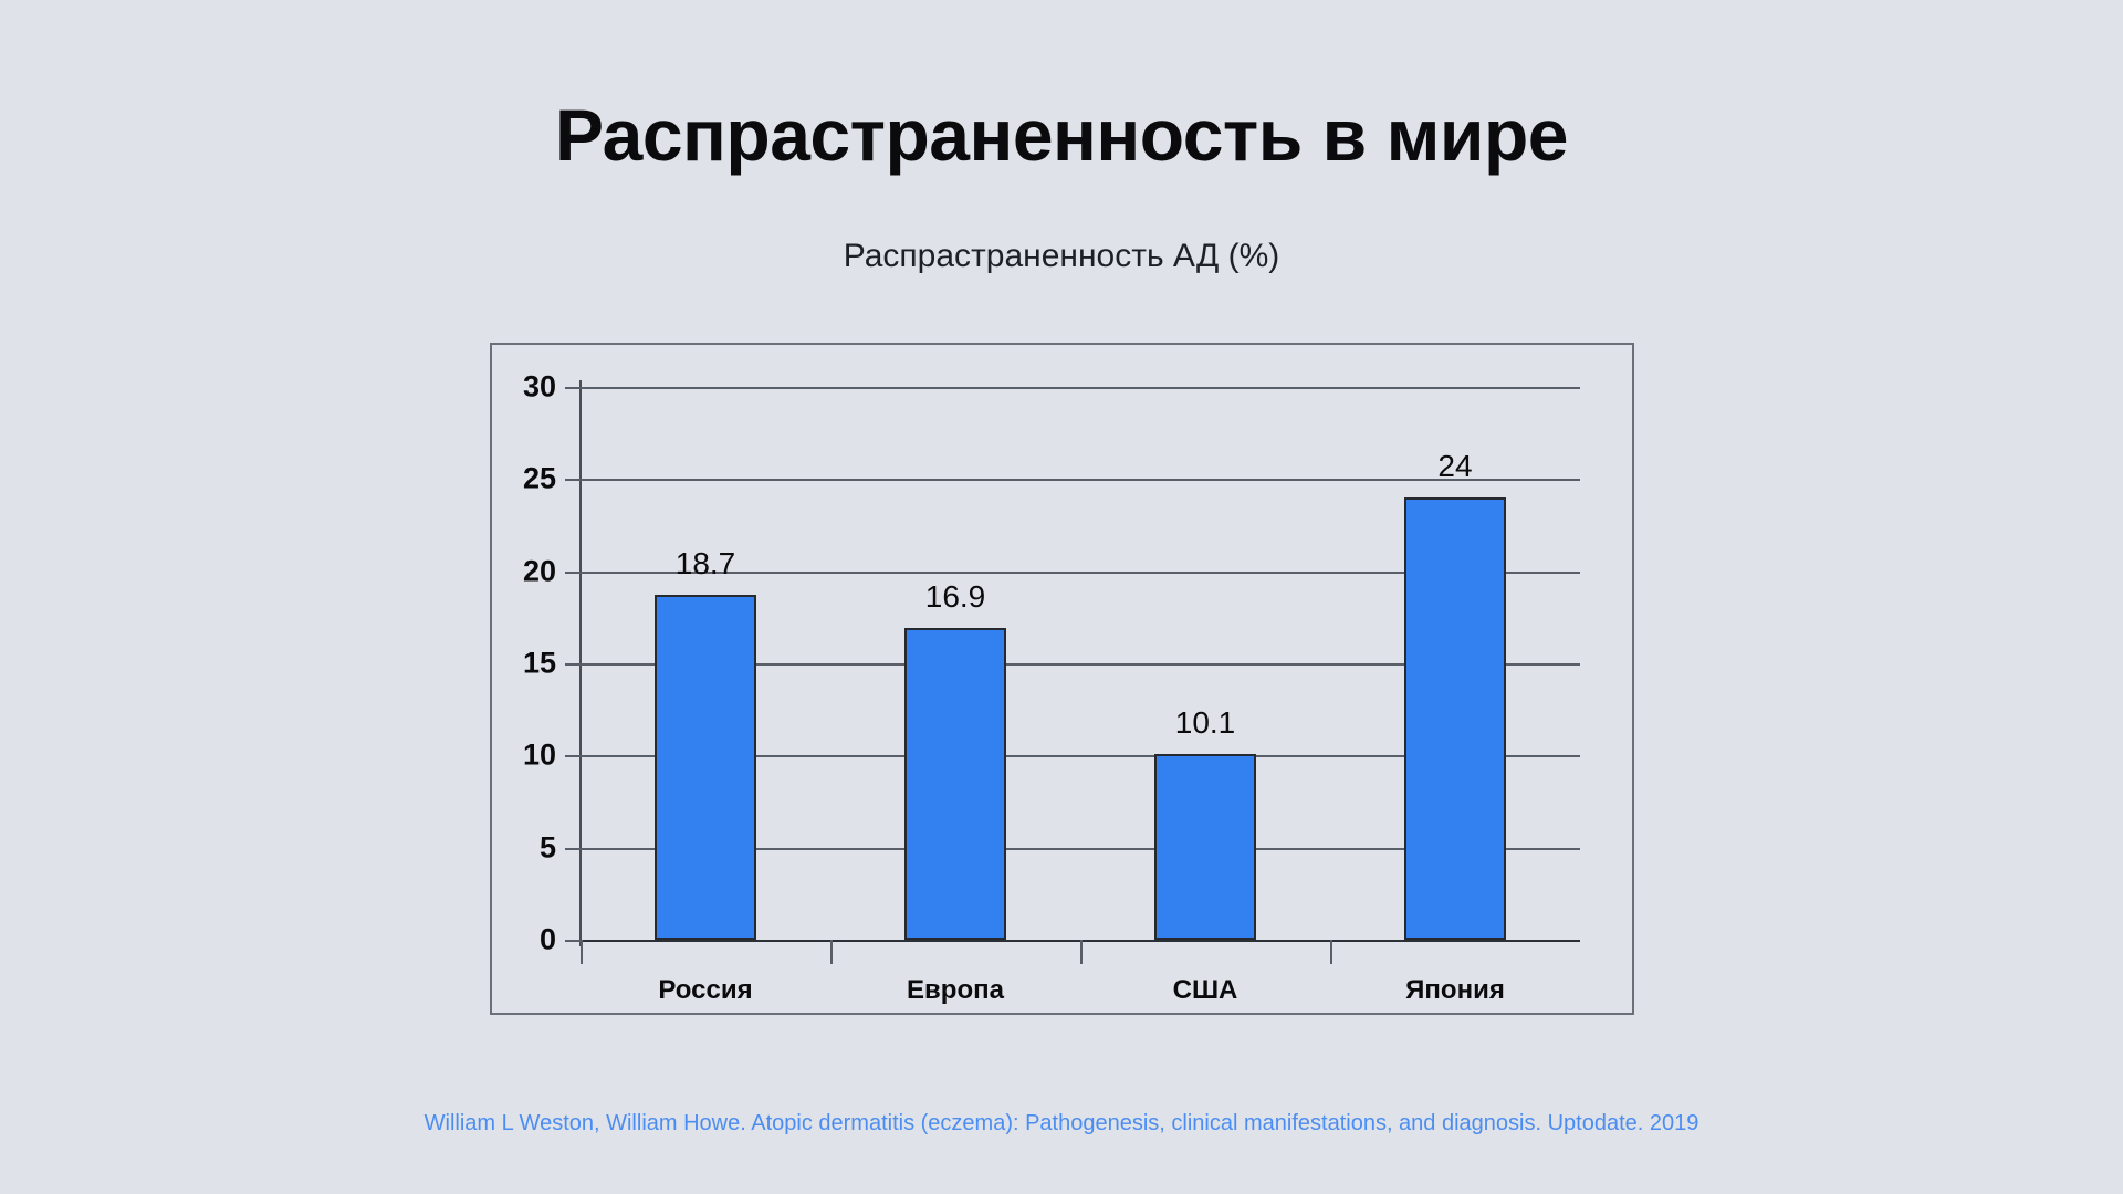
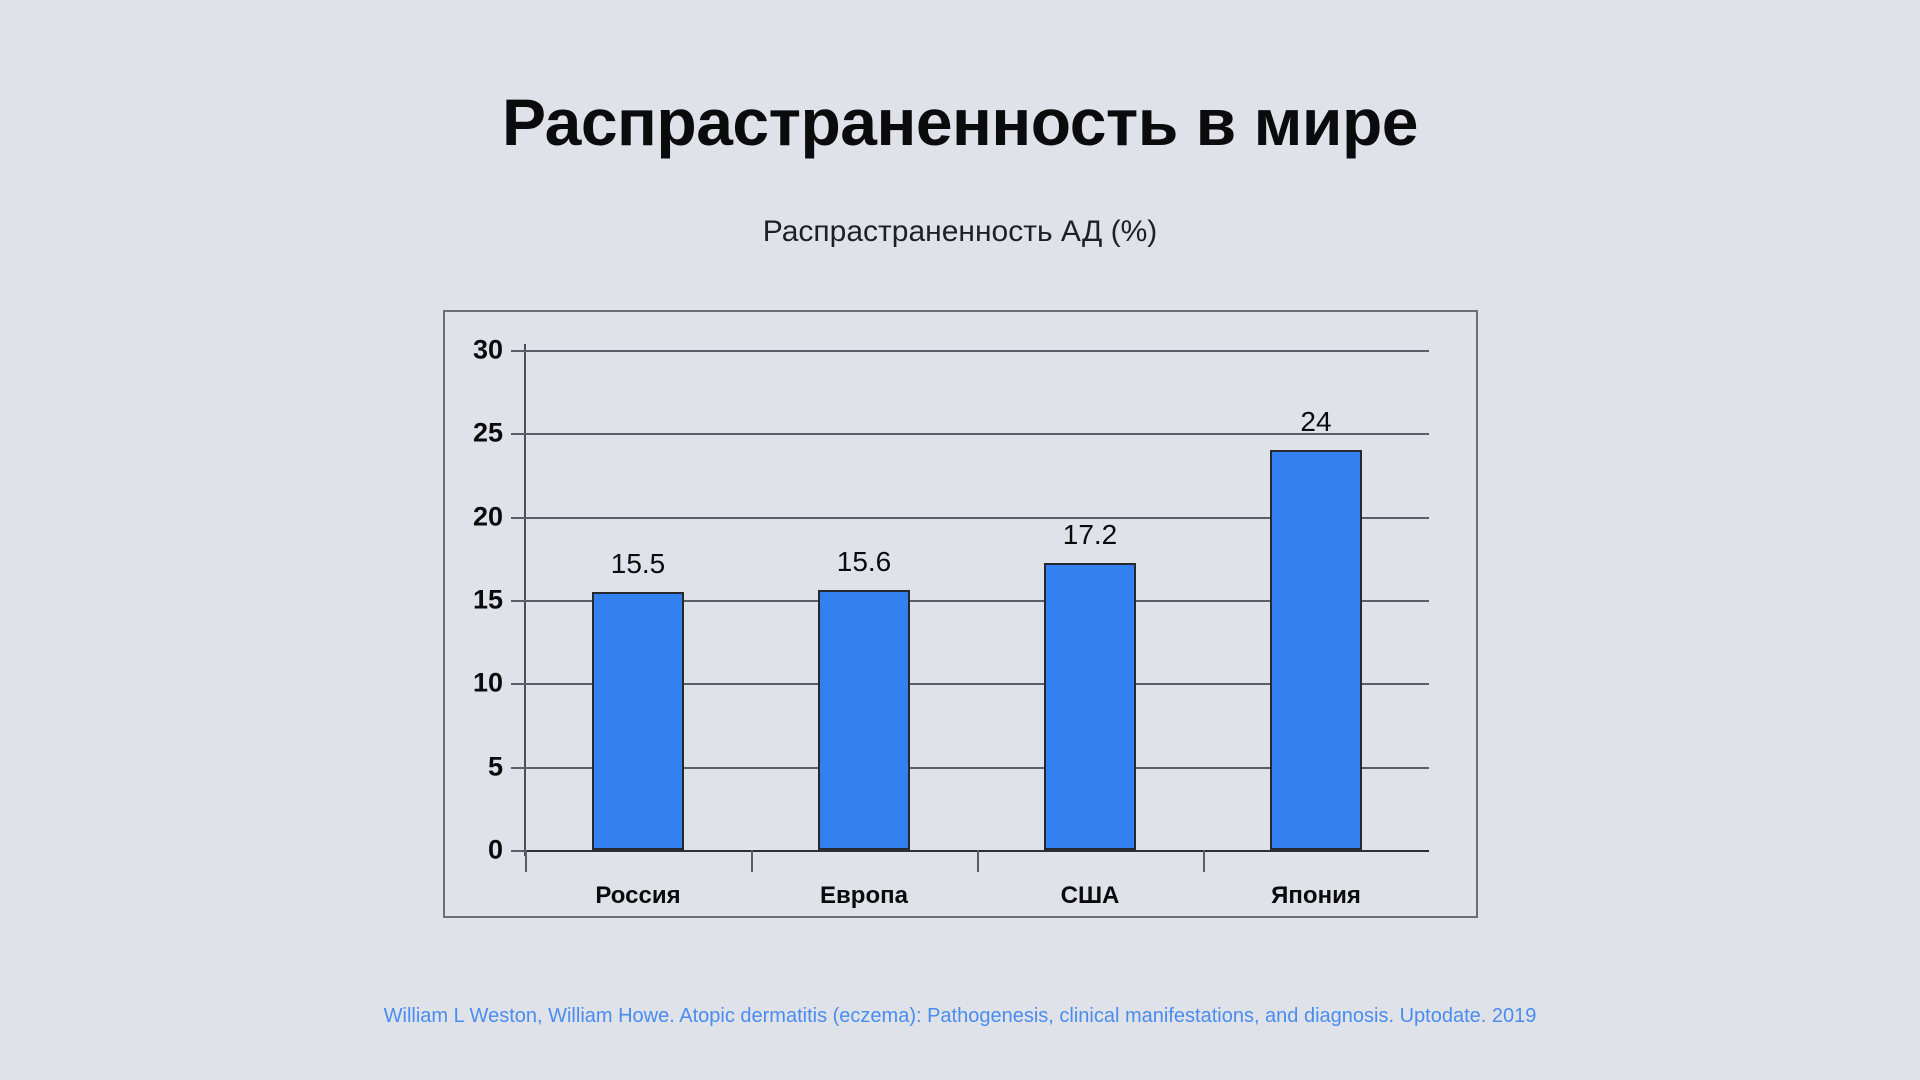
Россия: 18.7 -> 15.5
Европа: 16.9 -> 15.6
США: 10.1 -> 17.2
